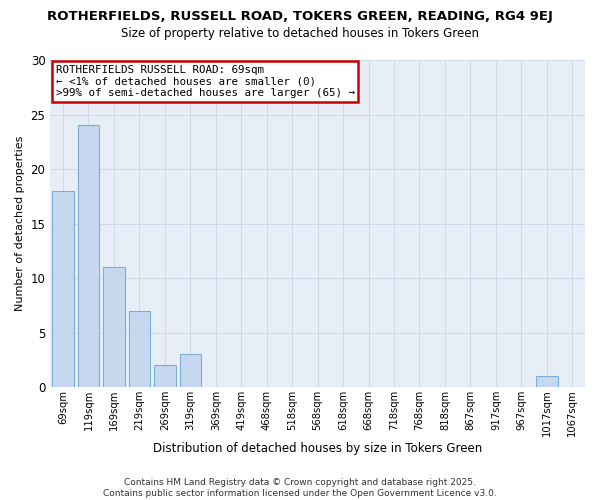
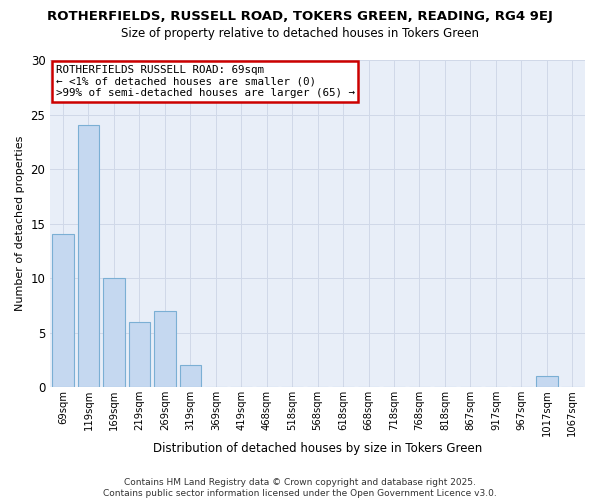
69sqm: 18 -> 14
169sqm: 11 -> 10
219sqm: 7 -> 6
269sqm: 2 -> 7
319sqm: 3 -> 2
